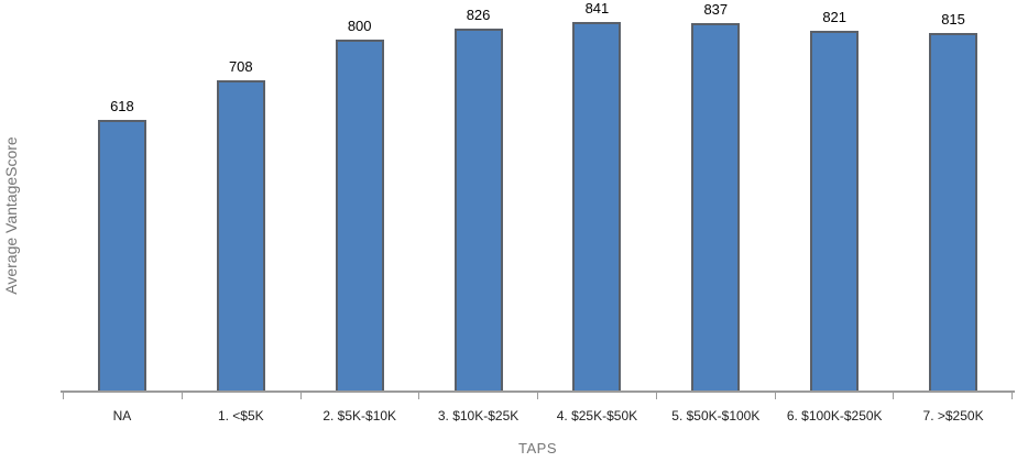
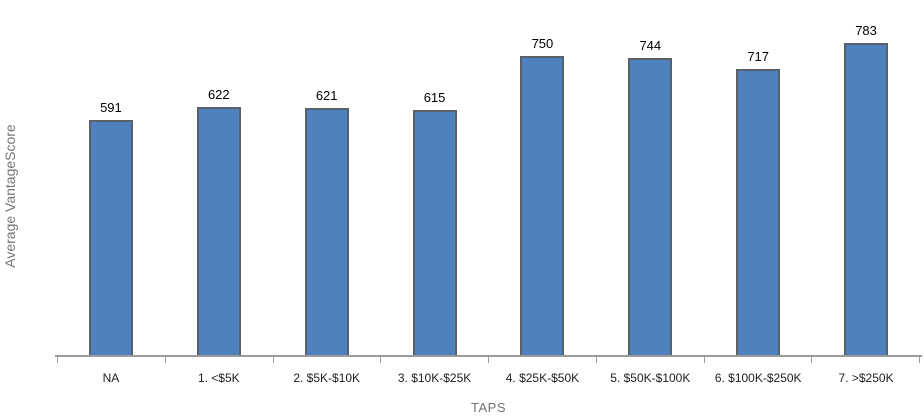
NA: 618 -> 591
1. <$5K: 708 -> 622
2. $5K-$10K: 800 -> 621
3. $10K-$25K: 826 -> 615
4. $25K-$50K: 841 -> 750
5. $50K-$100K: 837 -> 744
6. $100K-$250K: 821 -> 717
7. >$250K: 815 -> 783
